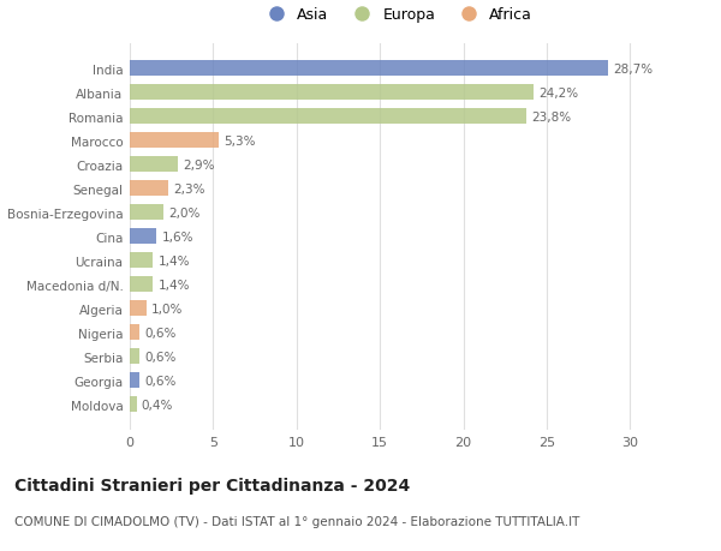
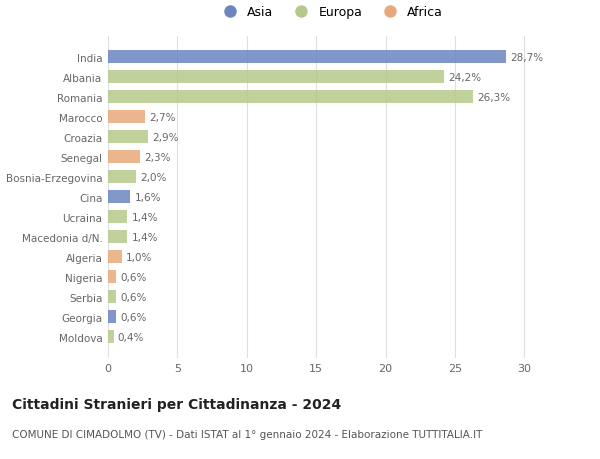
Romania: 23,8% -> 26,3%
Marocco: 5,3% -> 2,7%
